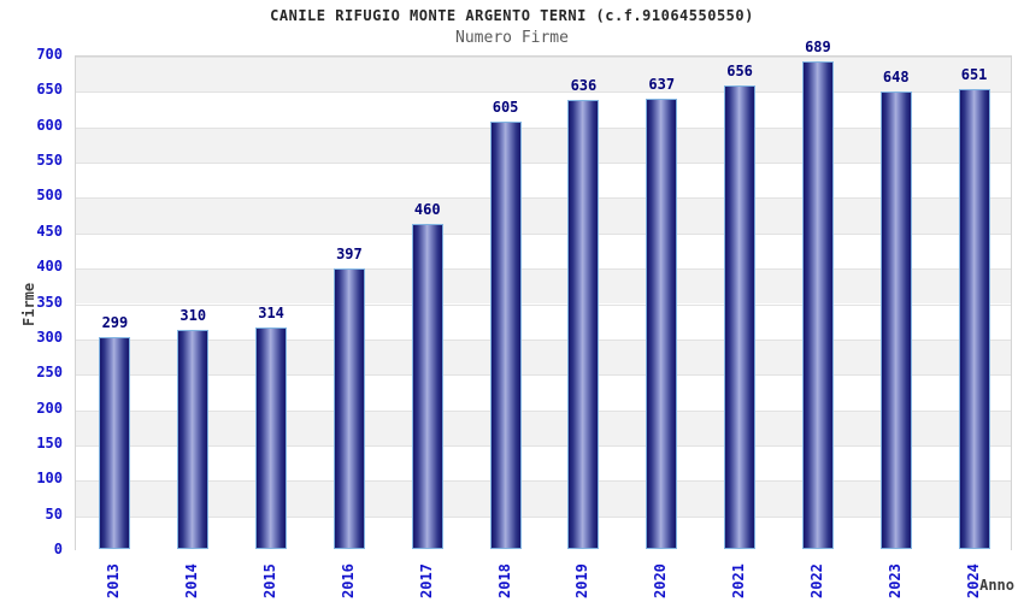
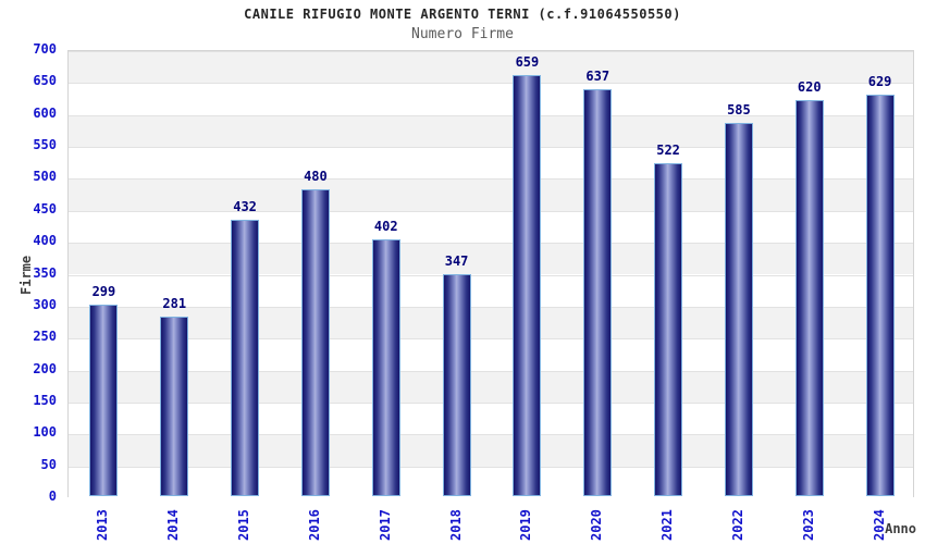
2014: 310 -> 281
2015: 314 -> 432
2016: 397 -> 480
2017: 460 -> 402
2018: 605 -> 347
2019: 636 -> 659
2021: 656 -> 522
2022: 689 -> 585
2023: 648 -> 620
2024: 651 -> 629
